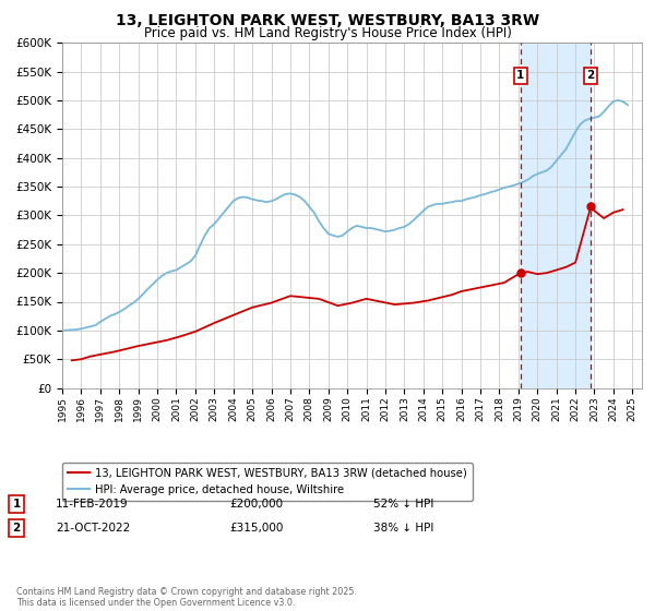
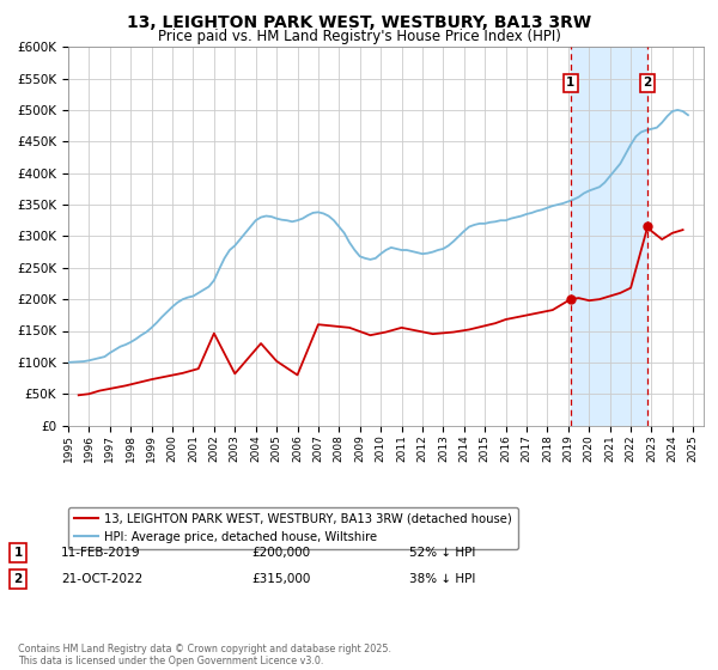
13, LEIGHTON PARK WEST, WESTBURY, BA13 3RW (detached house)/2002: £98K -> £146K
13, LEIGHTON PARK WEST, WESTBURY, BA13 3RW (detached house)/2003: £113K -> £82K
13, LEIGHTON PARK WEST, WESTBURY, BA13 3RW (detached house)/2005: £140K -> £102K
13, LEIGHTON PARK WEST, WESTBURY, BA13 3RW (detached house)/2006: £148K -> £80K
